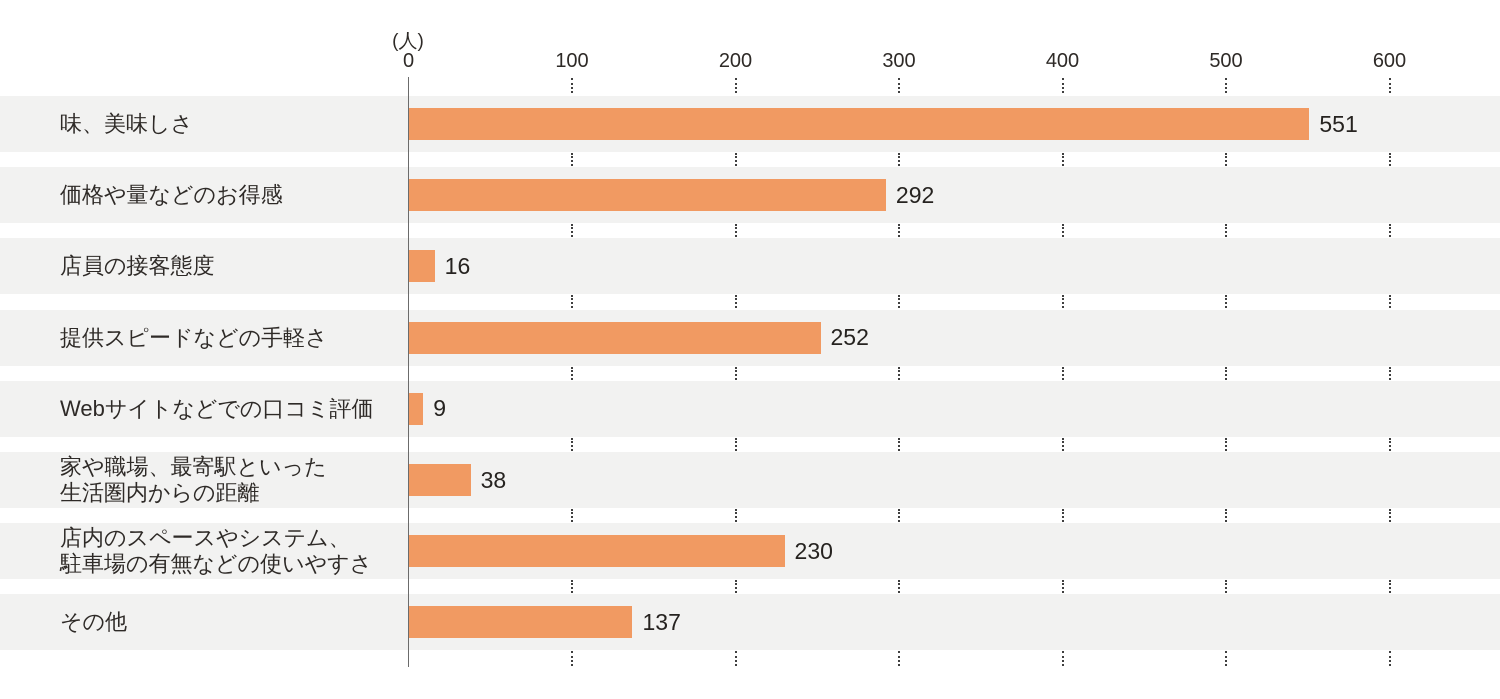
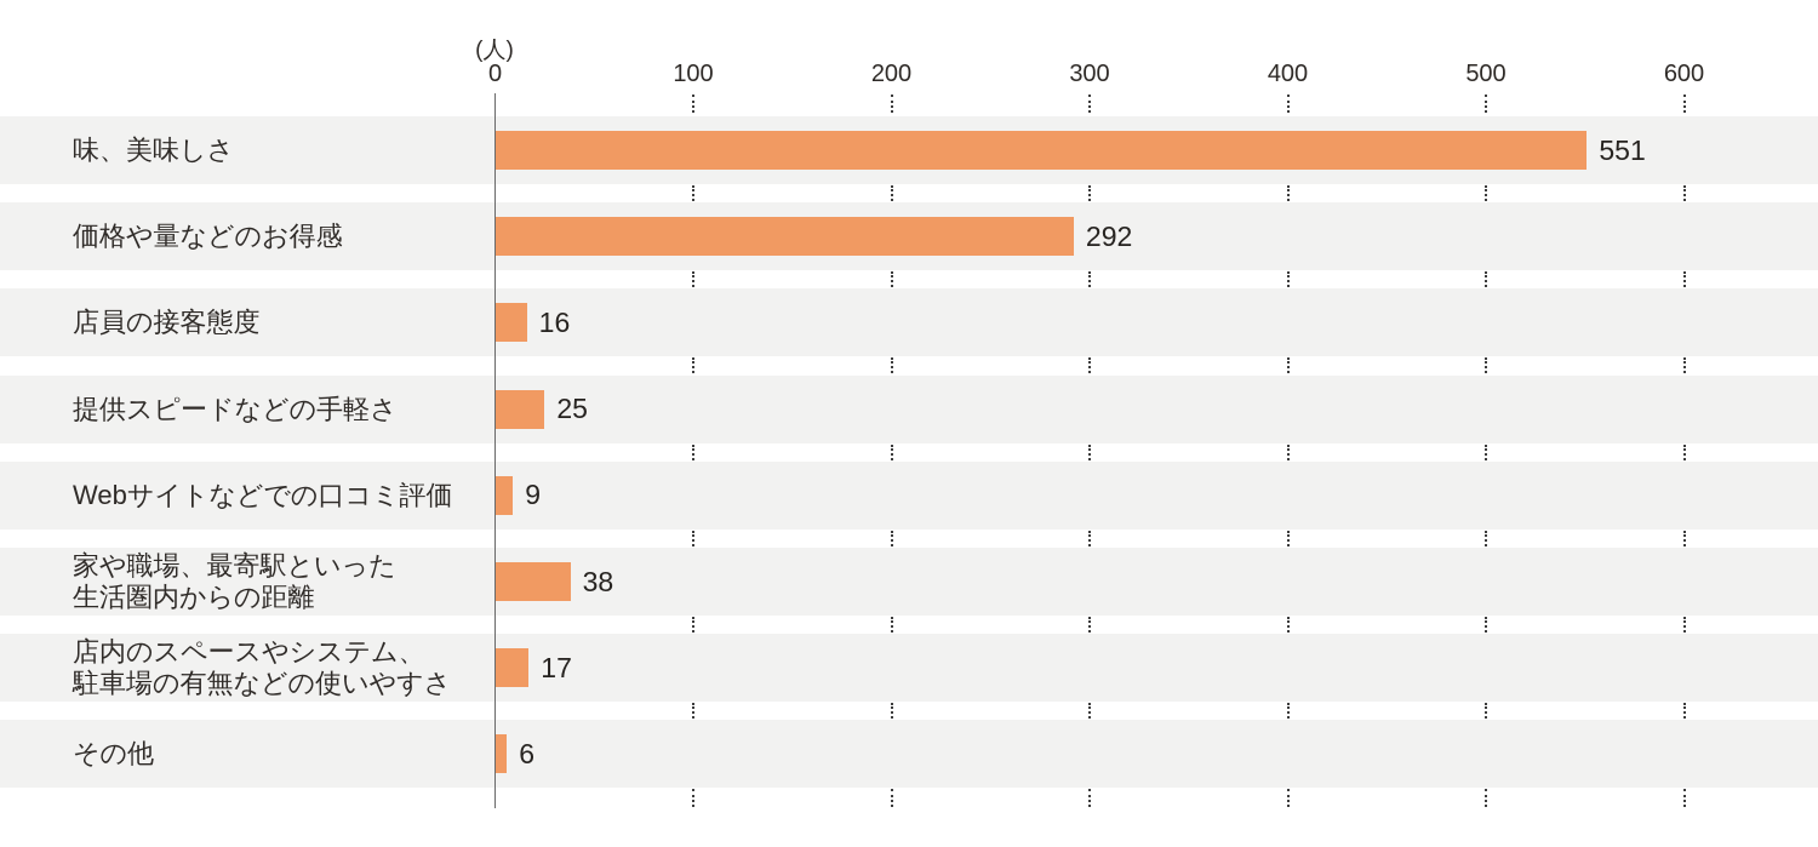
提供スピードなどの手軽さ: 252 -> 25
店内のスペースやシステム、 駐車場の有無などの使いやすさ: 230 -> 17
その他: 137 -> 6
